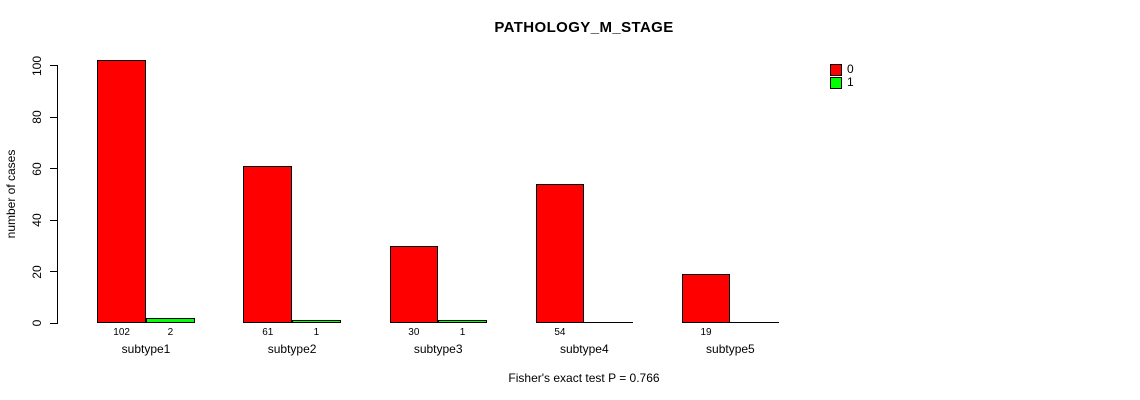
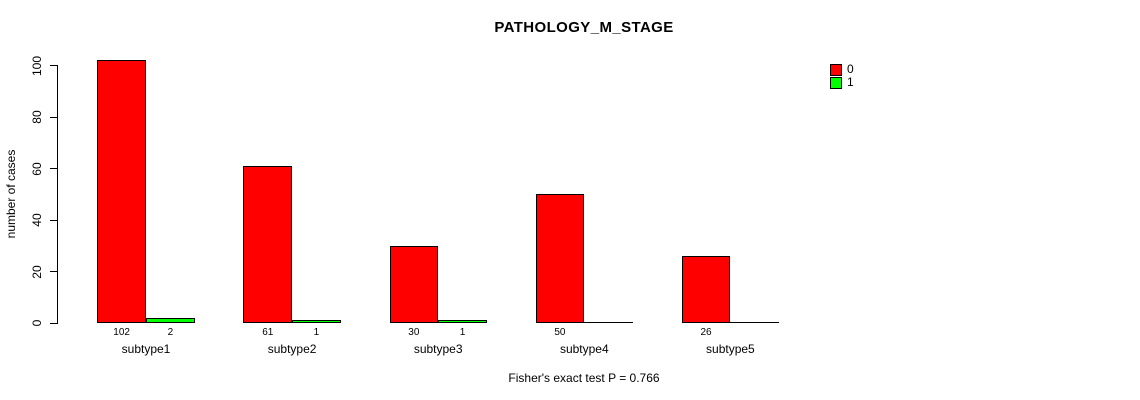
0/subtype4: 54 -> 50
0/subtype5: 19 -> 26
